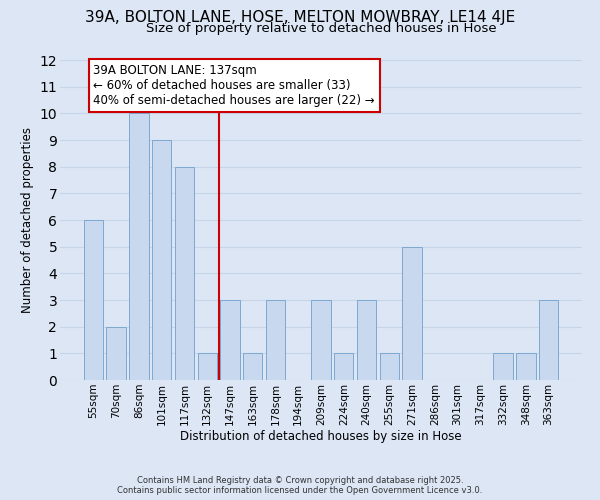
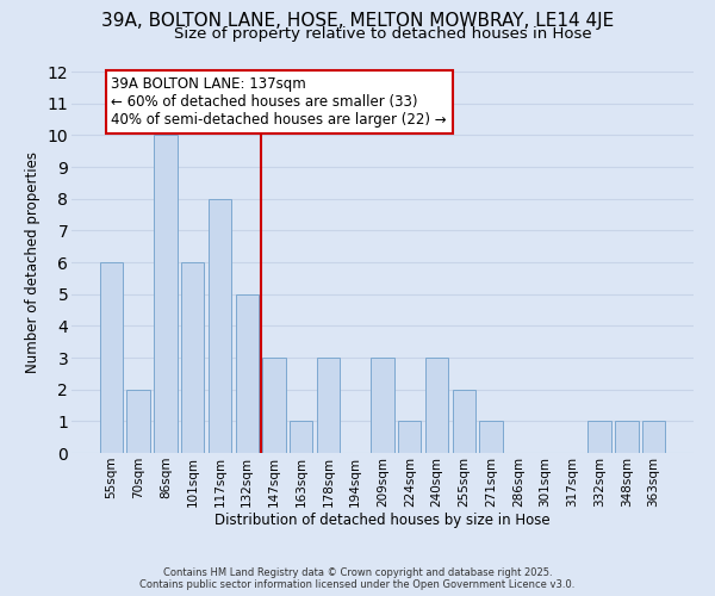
101sqm: 9 -> 6
132sqm: 1 -> 5
255sqm: 1 -> 2
271sqm: 5 -> 1
363sqm: 3 -> 1
